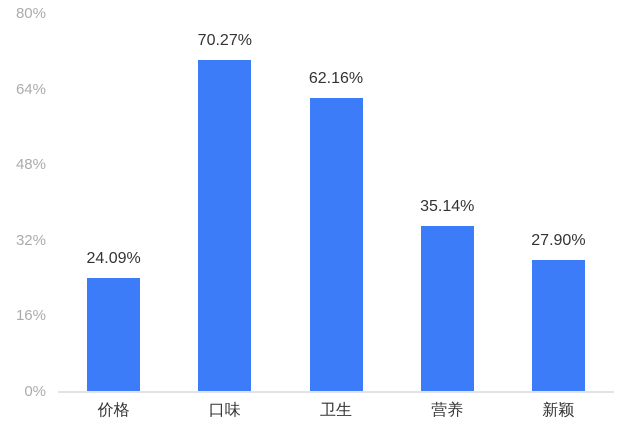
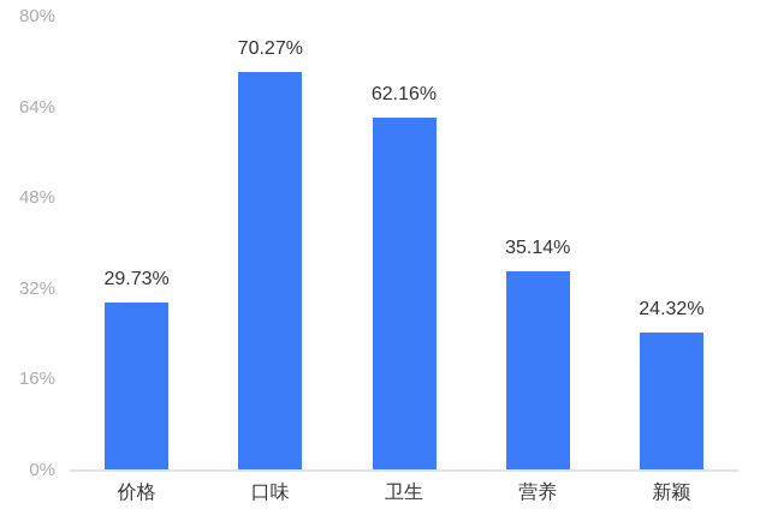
价格: 24.09% -> 29.73%
新颖: 27.90% -> 24.32%
